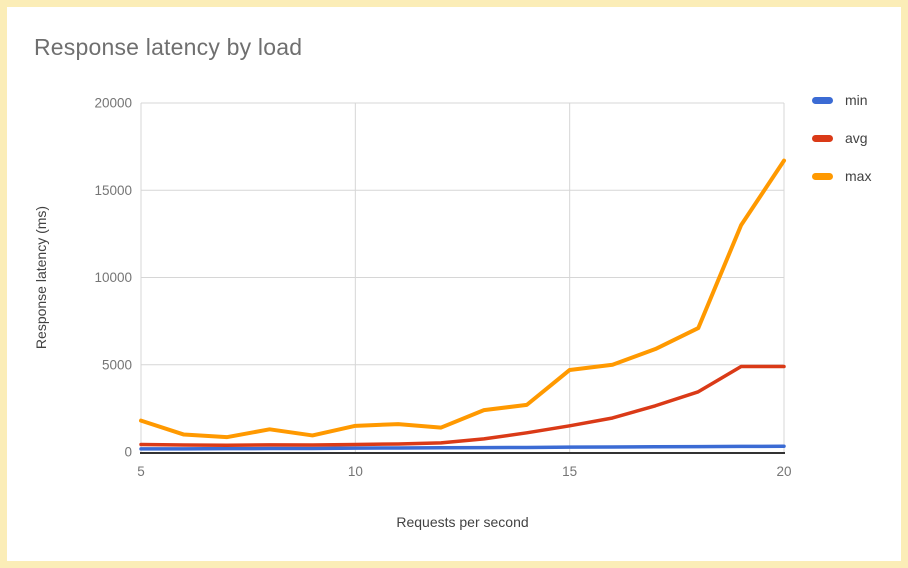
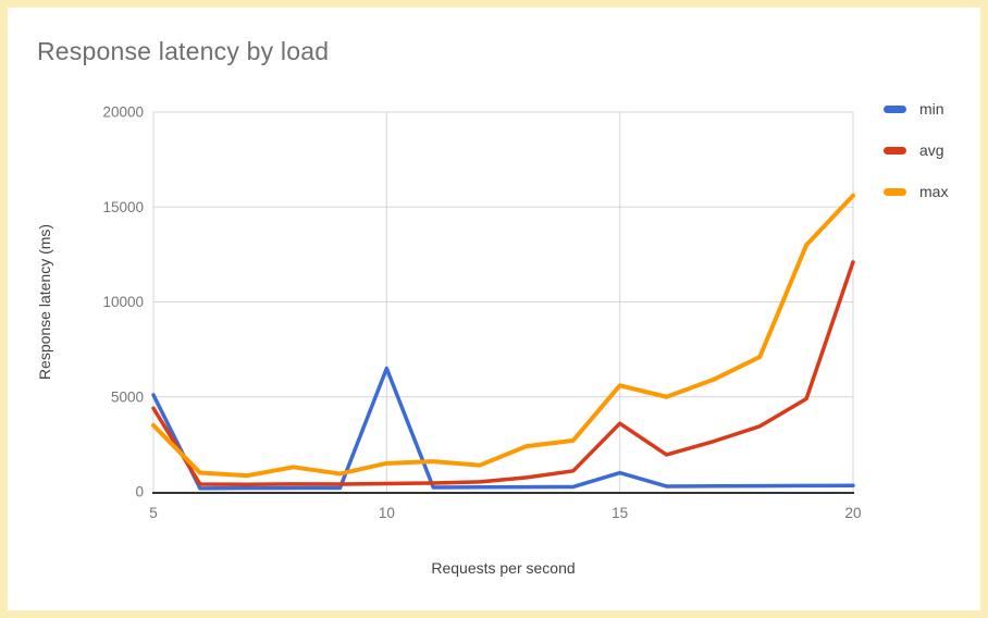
min/5: 200 -> 5100
avg/5: 400 -> 4400
max/5: 1800 -> 3500
min/10: 200 -> 6500
min/15: 300 -> 1000
avg/15: 1500 -> 3600
max/15: 4700 -> 5600
avg/20: 4900 -> 12100
max/20: 16700 -> 15600
